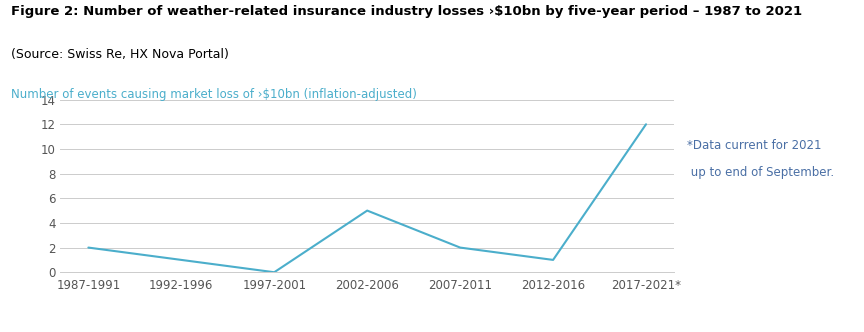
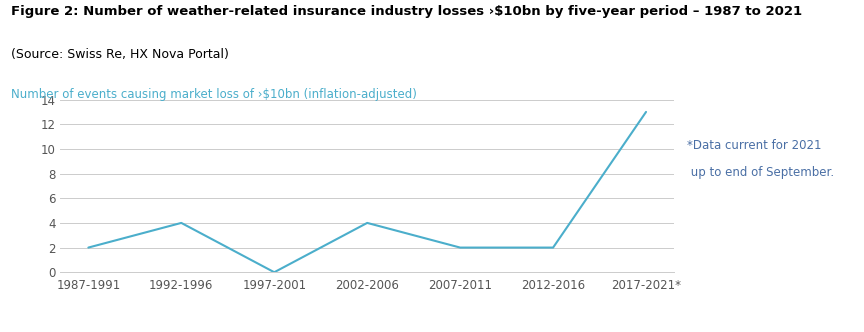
1992-1996: 1 -> 4
2002-2006: 5 -> 4
2012-2016: 1 -> 2
2017-2021*: 12 -> 13
